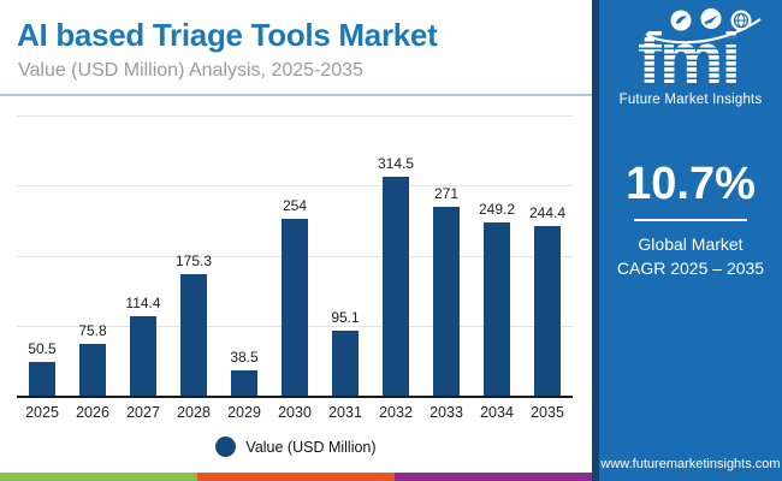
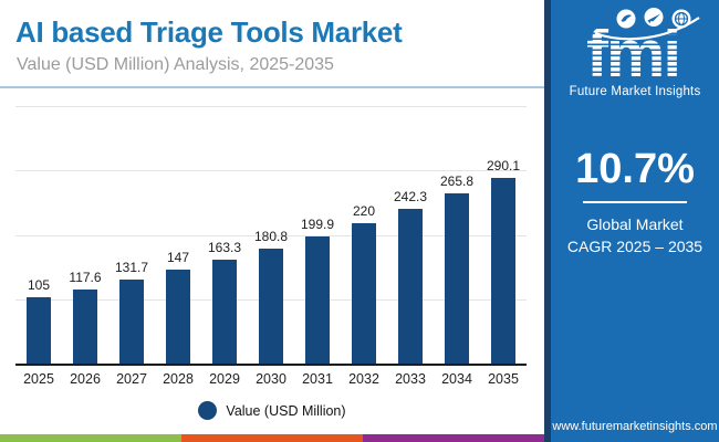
2025: 50.5 -> 105
2026: 75.8 -> 117.6
2027: 114.4 -> 131.7
2028: 175.3 -> 147
2029: 38.5 -> 163.3
2030: 254 -> 180.8
2031: 95.1 -> 199.9
2032: 314.5 -> 220
2033: 271 -> 242.3
2034: 249.2 -> 265.8
2035: 244.4 -> 290.1
